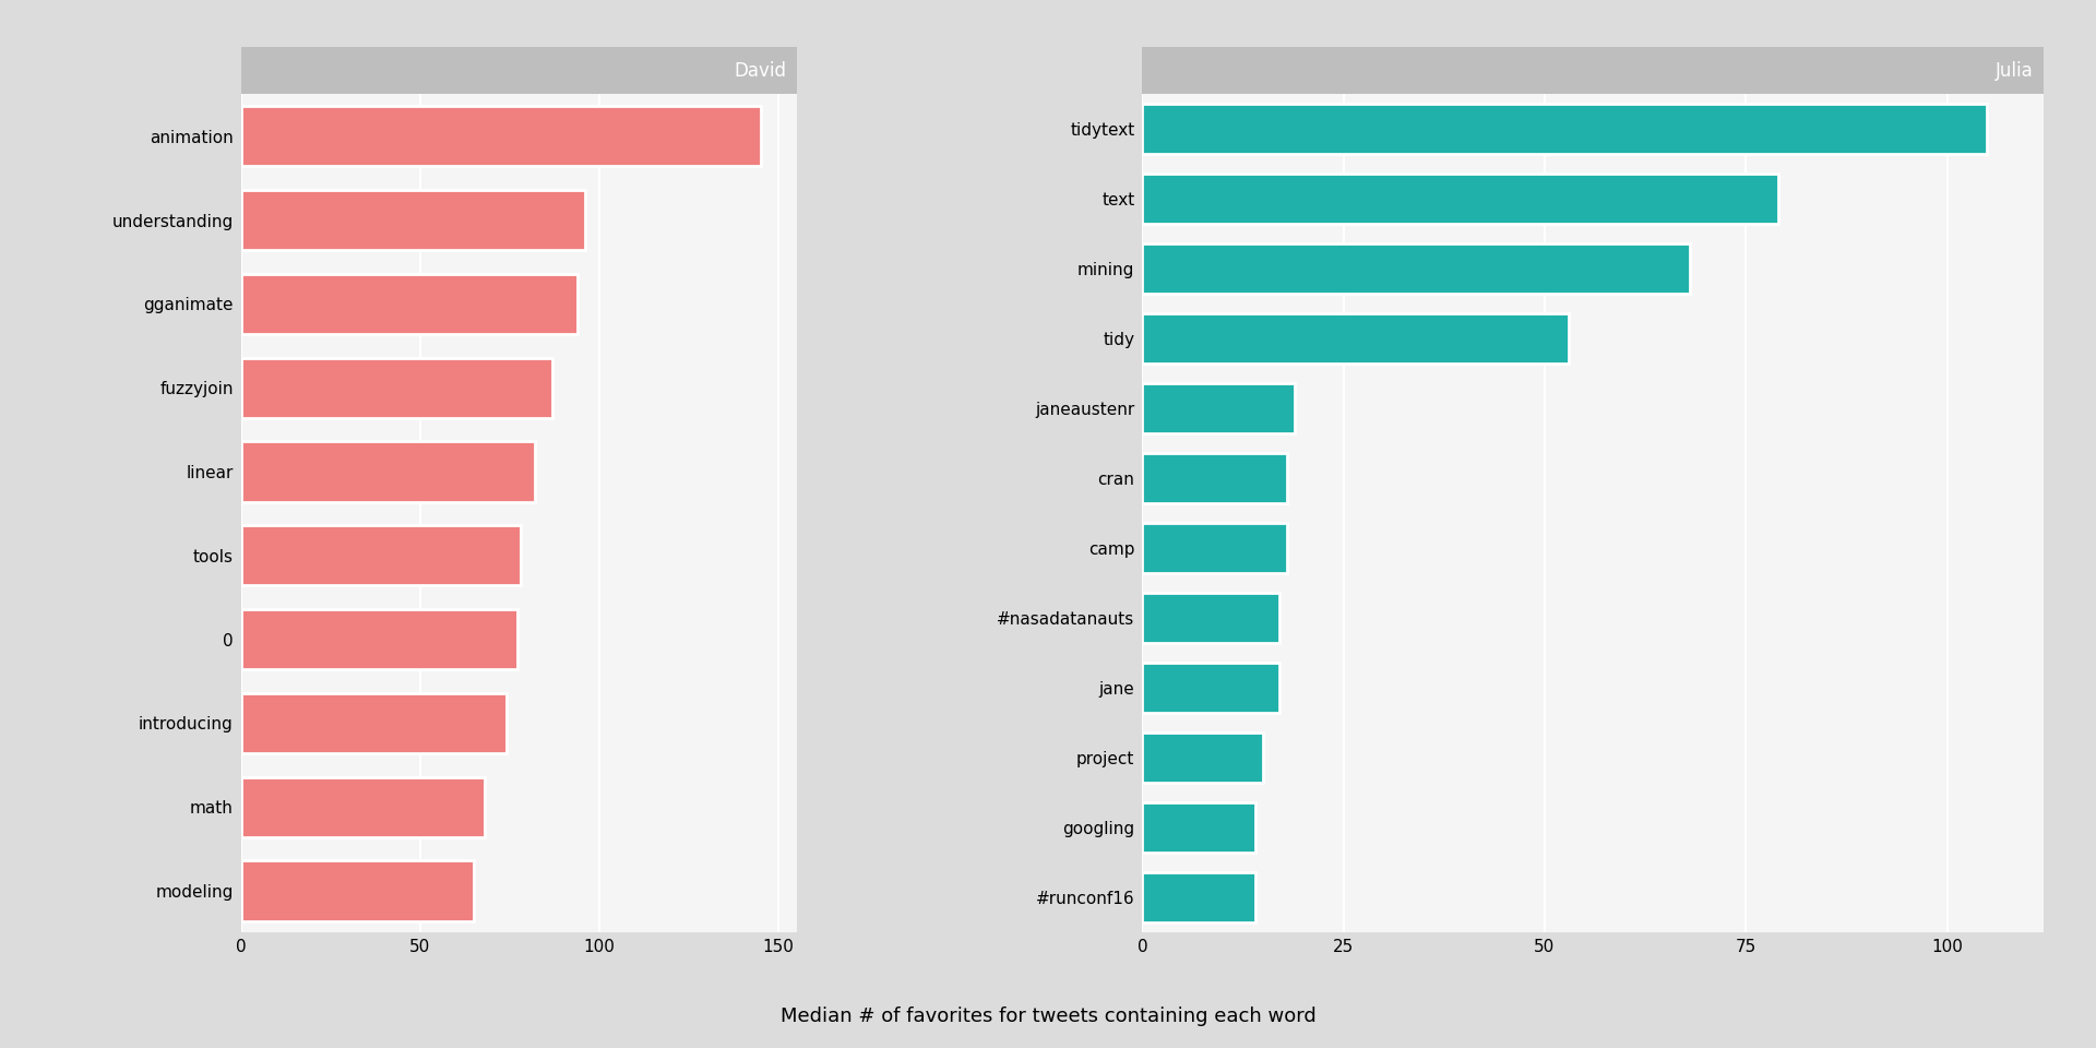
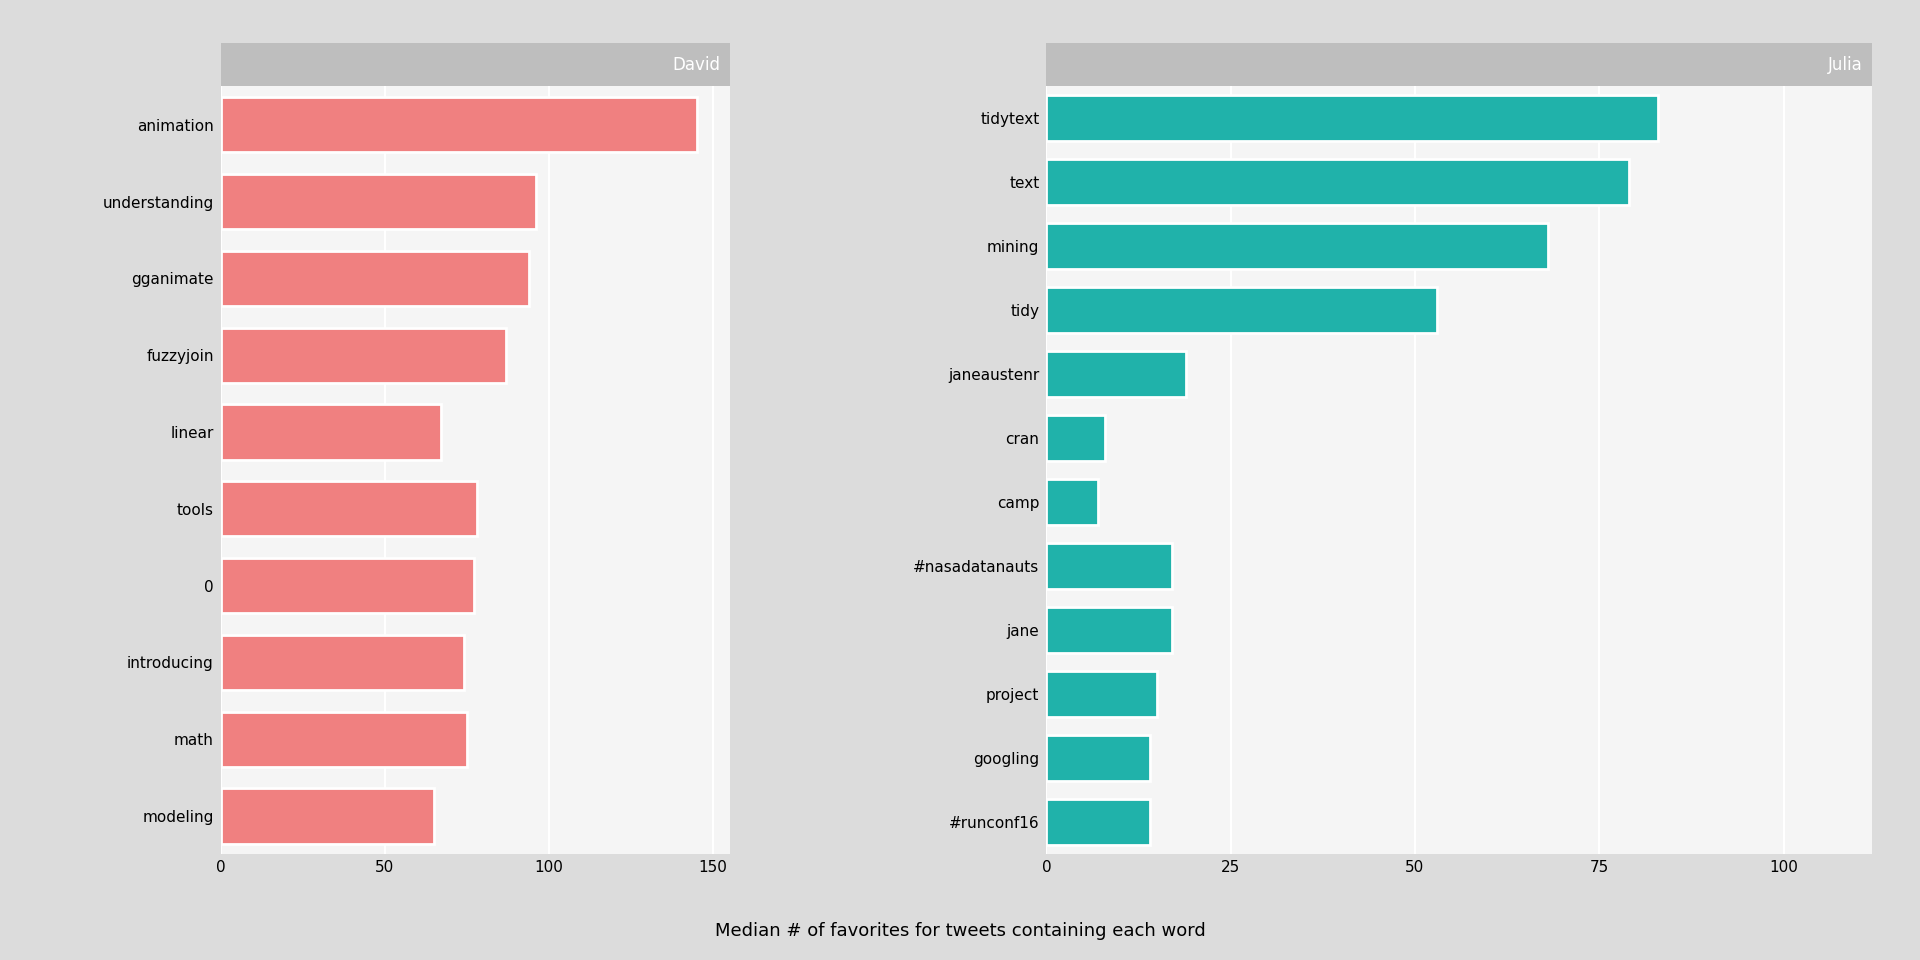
linear: 82 -> 67
math: 68 -> 75
tidytext: 105 -> 83
cran: 18 -> 8
camp: 18 -> 7
